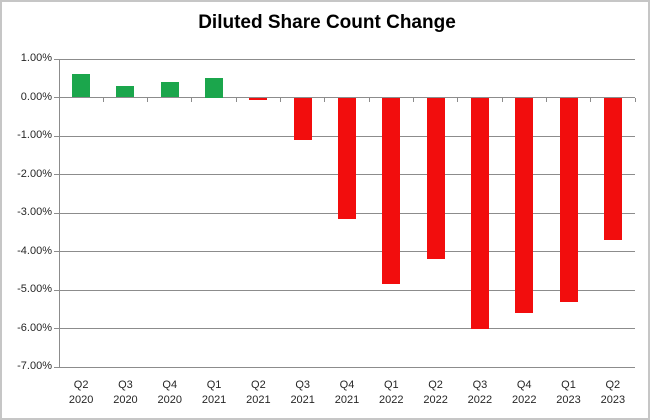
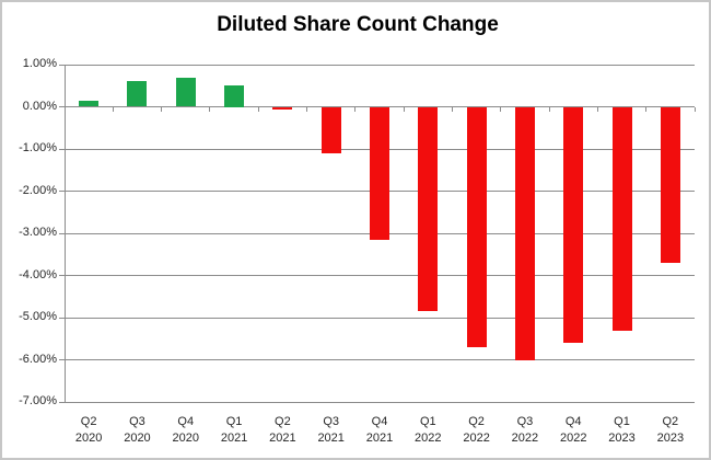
Q2 2020: 0.6% -> 0.1%
Q3 2020: 0.3% -> 0.6%
Q4 2020: 0.4% -> 0.7%
Q2 2022: -4.2% -> -5.7%
